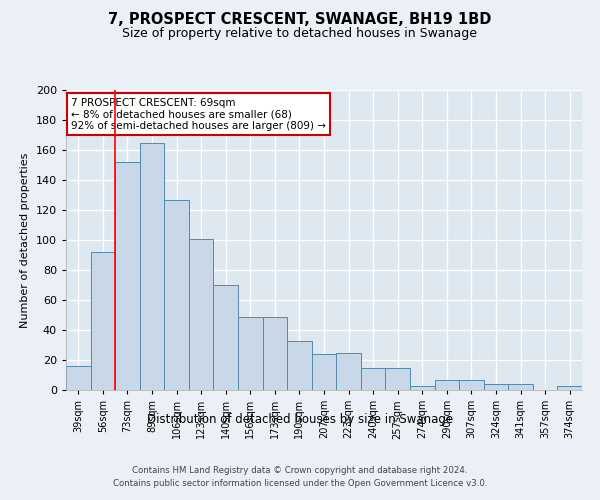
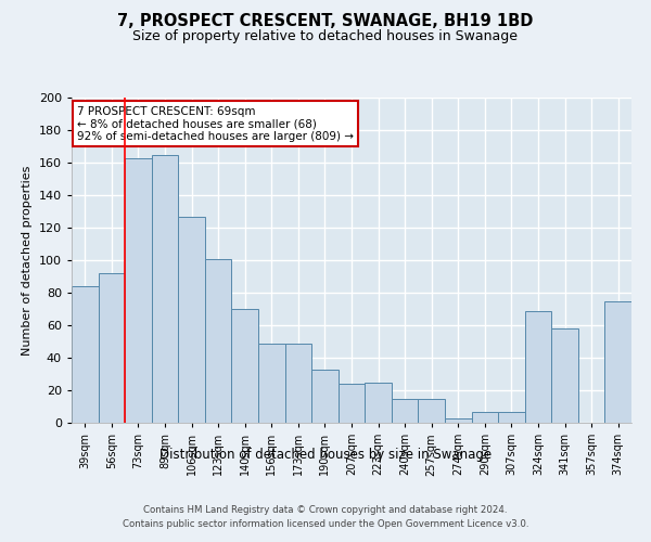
39sqm: 16 -> 84
73sqm: 152 -> 163
324sqm: 4 -> 69
341sqm: 4 -> 58
374sqm: 3 -> 75
